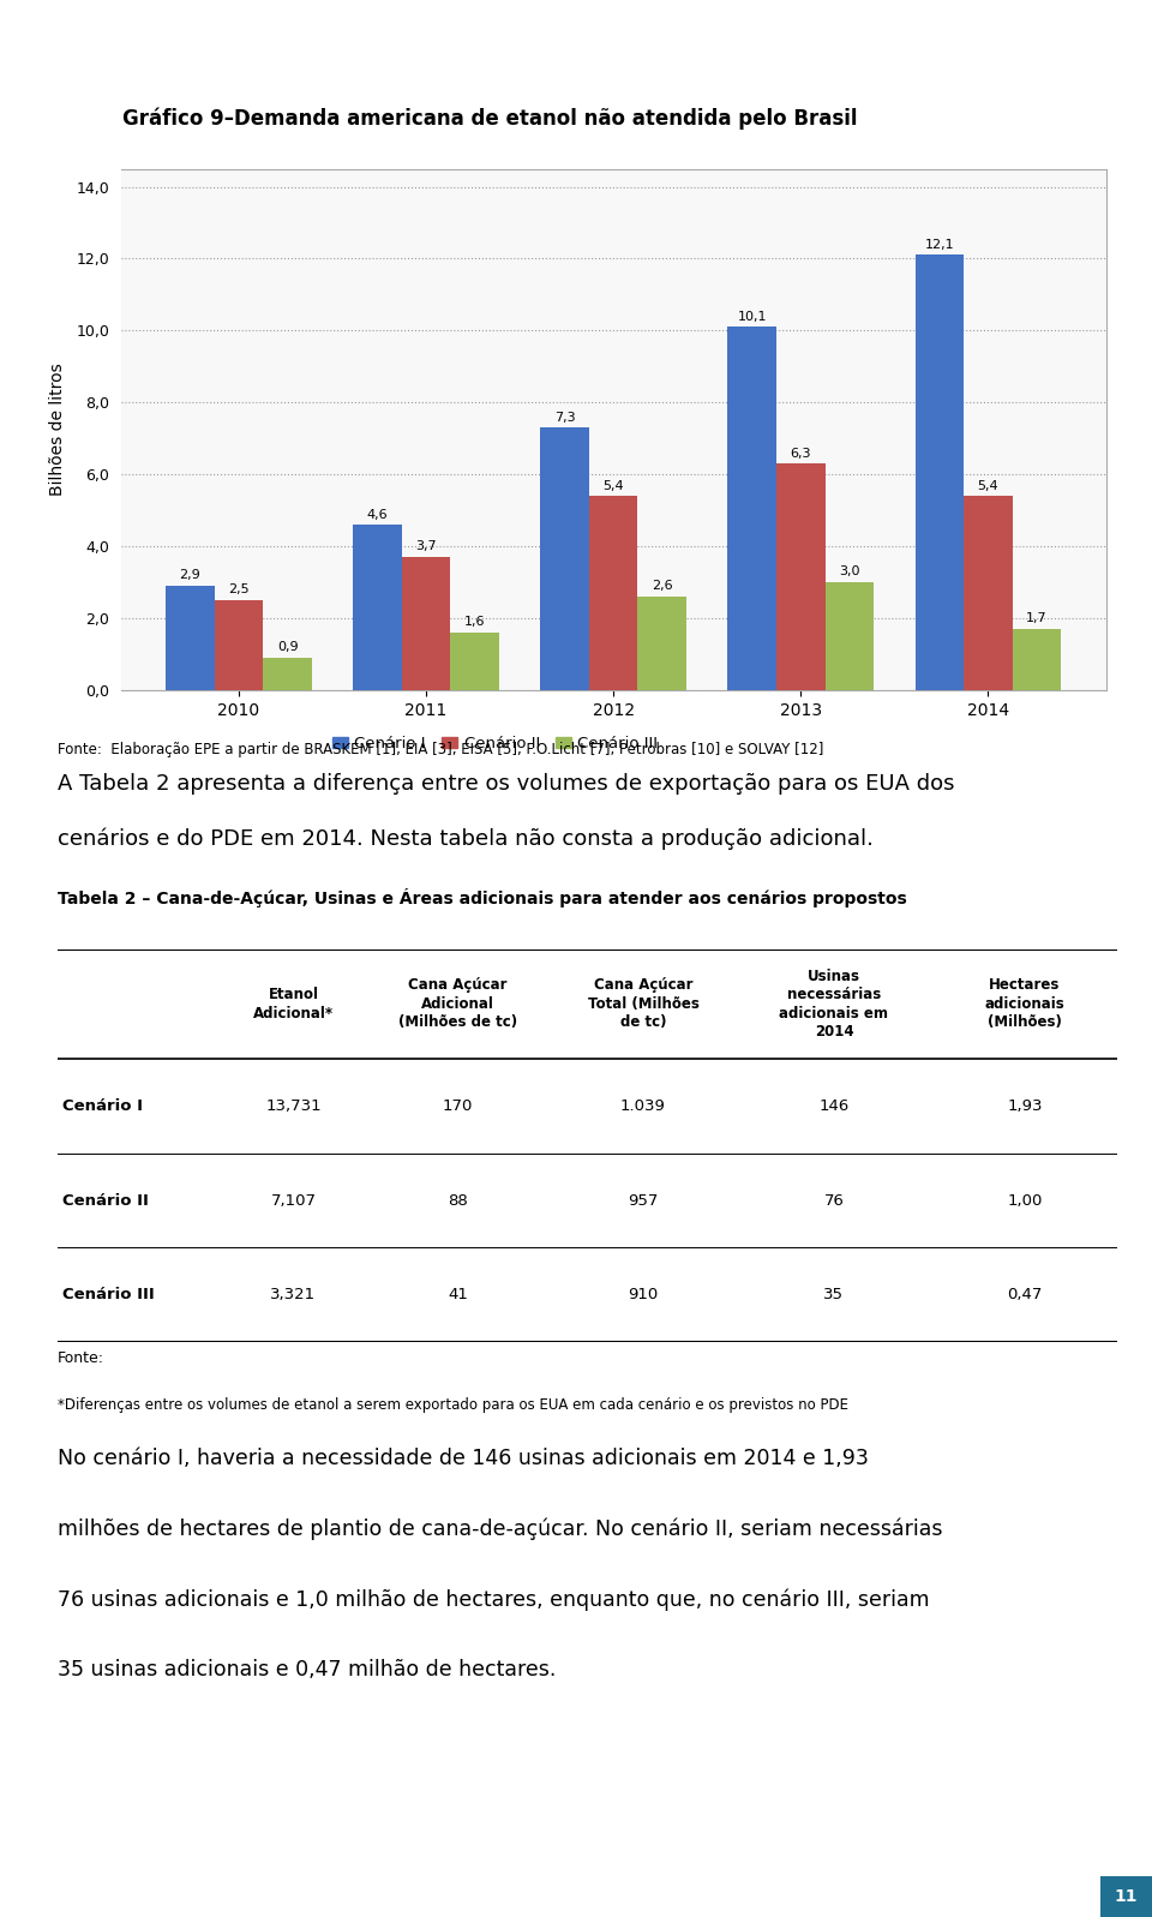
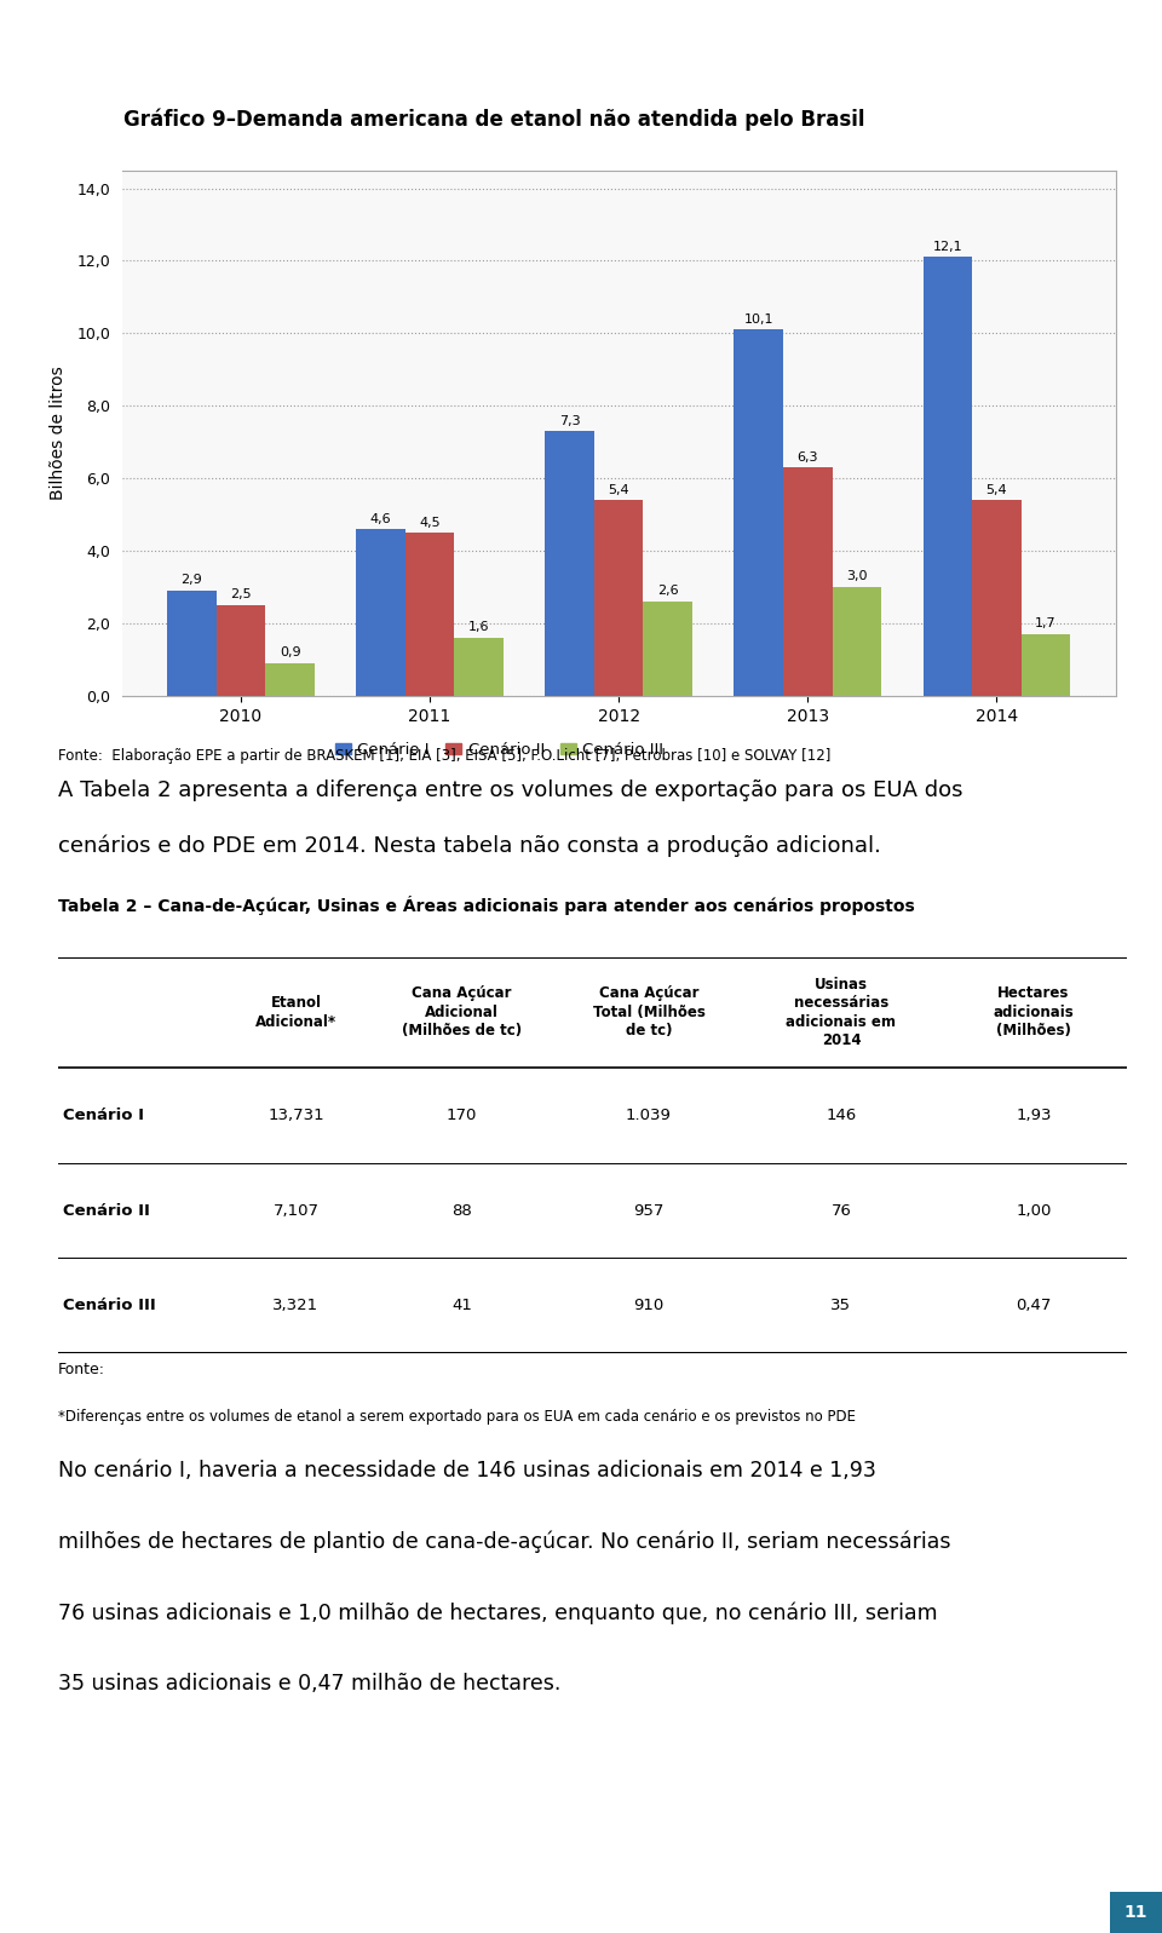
Cenário II/2011: 3,7 -> 4,5
